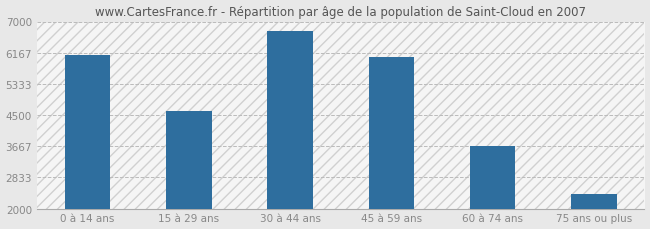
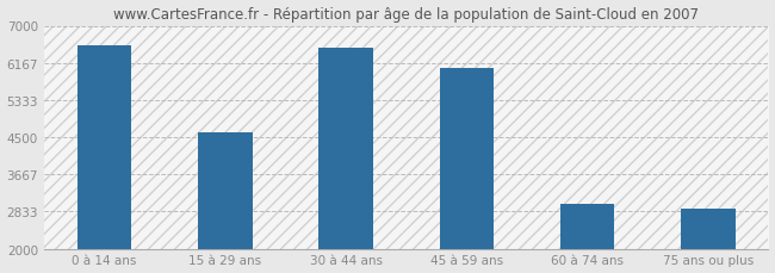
0 à 14 ans: 6100 -> 6550
30 à 44 ans: 6750 -> 6500
60 à 74 ans: 3670 -> 3000
75 ans ou plus: 2400 -> 2900
